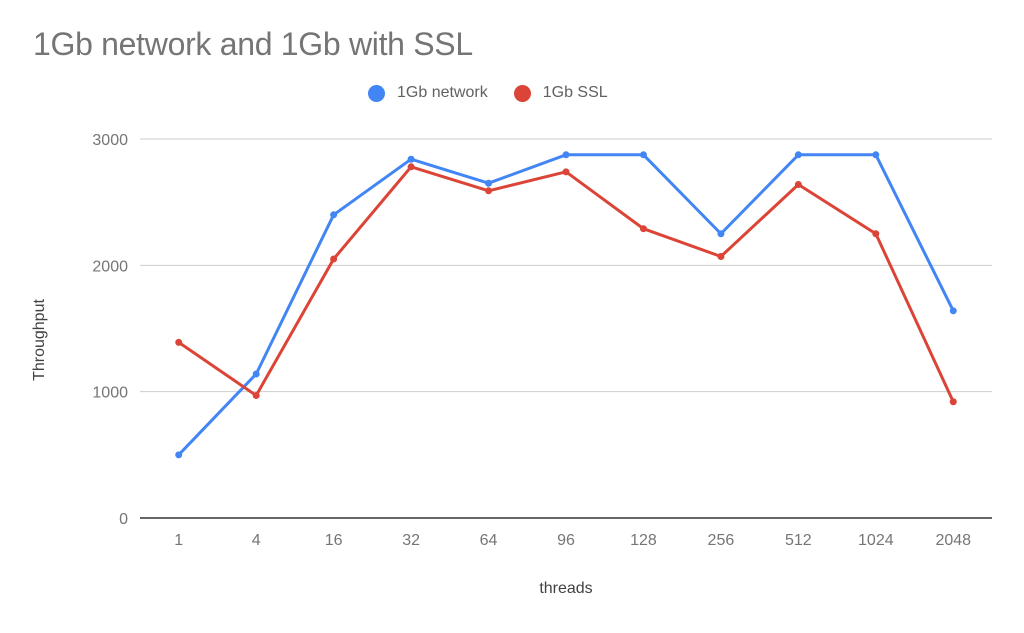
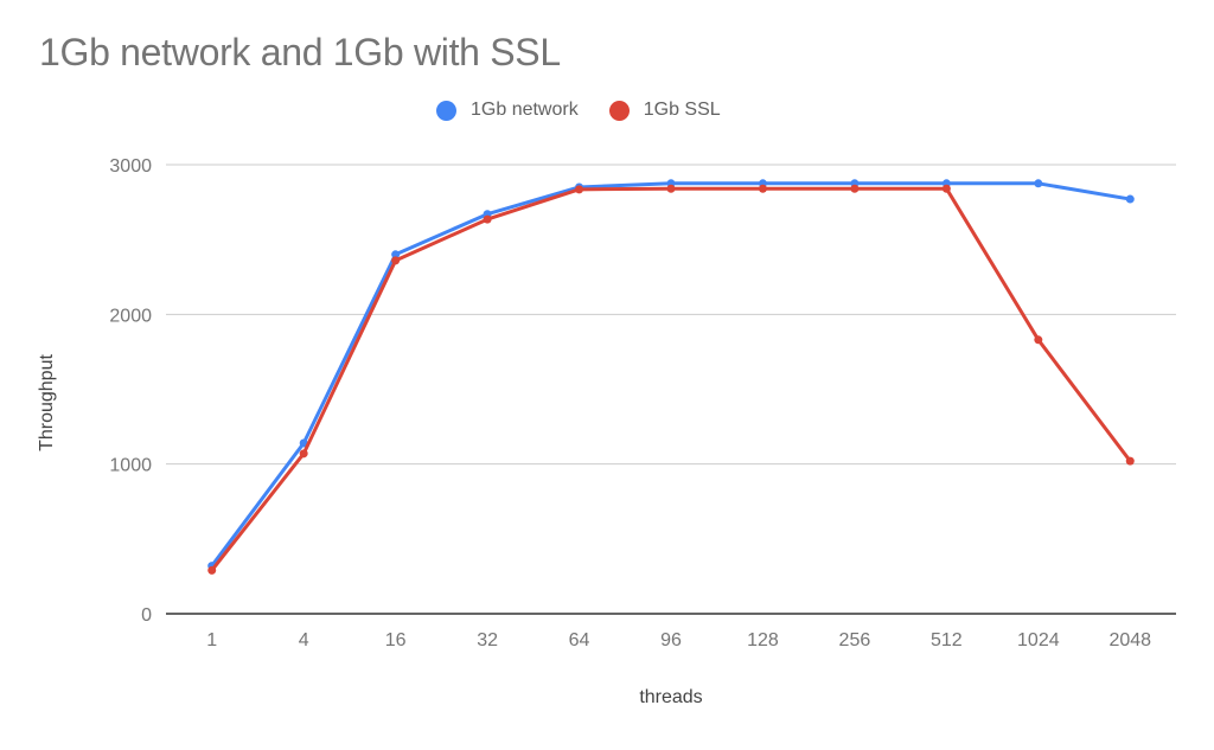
1Gb network/1: 500 -> 320
1Gb SSL/1: 1390 -> 290
1Gb SSL/4: 970 -> 1070
1Gb SSL/16: 2050 -> 2360
1Gb network/32: 2840 -> 2670
1Gb SSL/32: 2780 -> 2640
1Gb network/64: 2650 -> 2850
1Gb SSL/64: 2590 -> 2840
1Gb SSL/96: 2740 -> 2840
1Gb SSL/128: 2290 -> 2840
1Gb network/256: 2250 -> 2880
1Gb SSL/256: 2070 -> 2840
1Gb SSL/512: 2640 -> 2840
1Gb SSL/1024: 2250 -> 1830
1Gb network/2048: 1640 -> 2770
1Gb SSL/2048: 920 -> 1020
